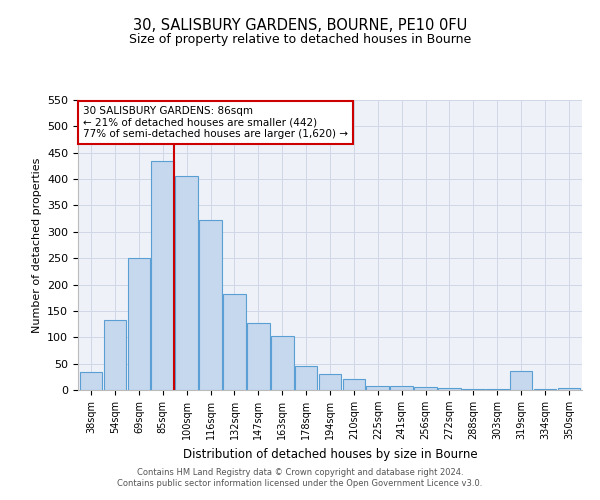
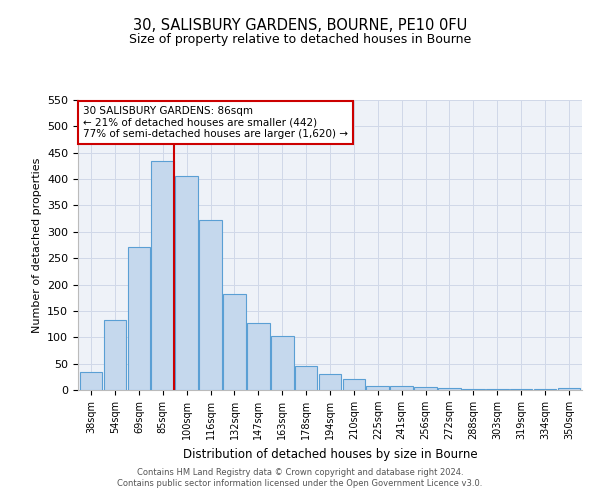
69sqm: 250 -> 272
319sqm: 36 -> 2
